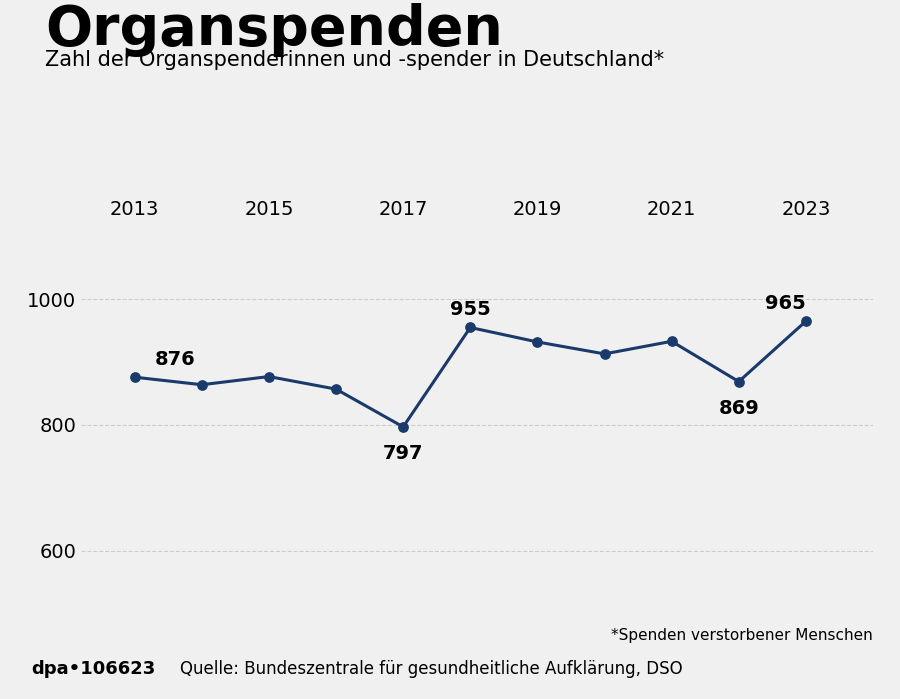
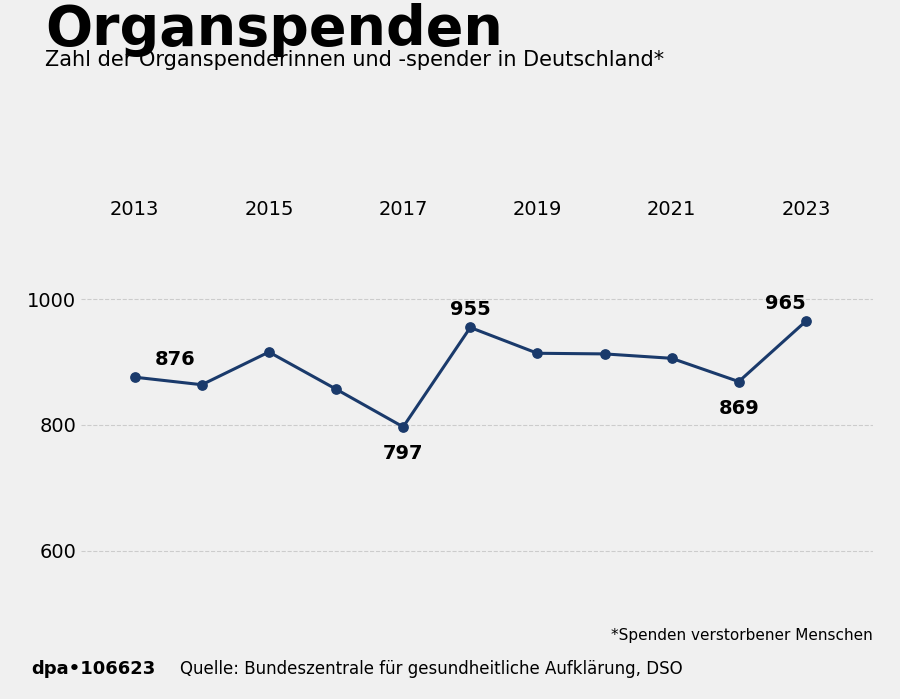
2015: 877 -> 916
2019: 932 -> 914
2021: 933 -> 906
